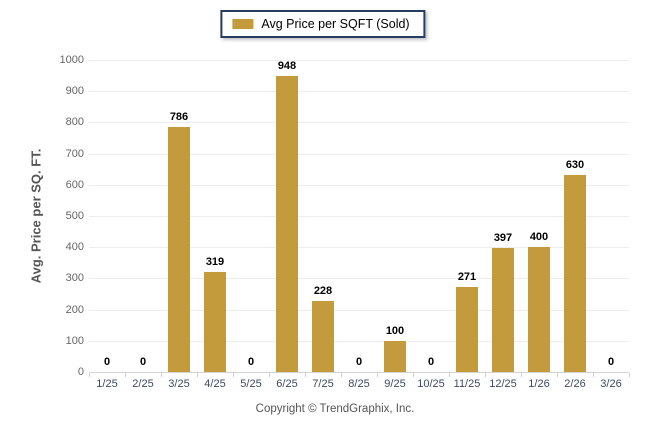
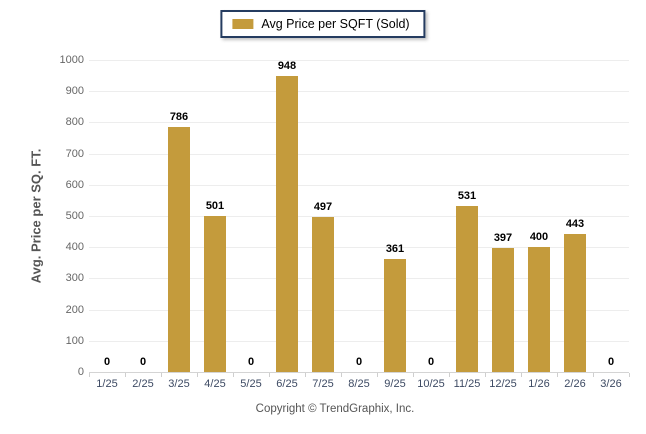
4/25: 319 -> 501
7/25: 228 -> 497
9/25: 100 -> 361
11/25: 271 -> 531
2/26: 630 -> 443
